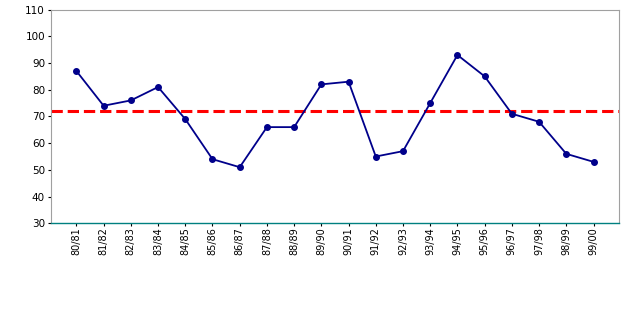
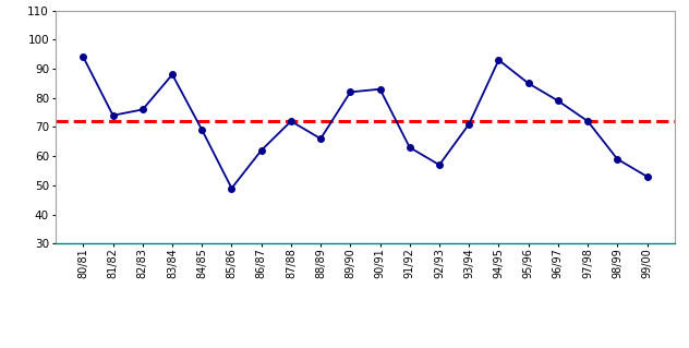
80/81: 87 -> 94
83/84: 81 -> 88
85/86: 54 -> 49
86/87: 51 -> 62
87/88: 66 -> 72
91/92: 55 -> 63
93/94: 75 -> 71
96/97: 71 -> 79
97/98: 68 -> 72
98/99: 56 -> 59
